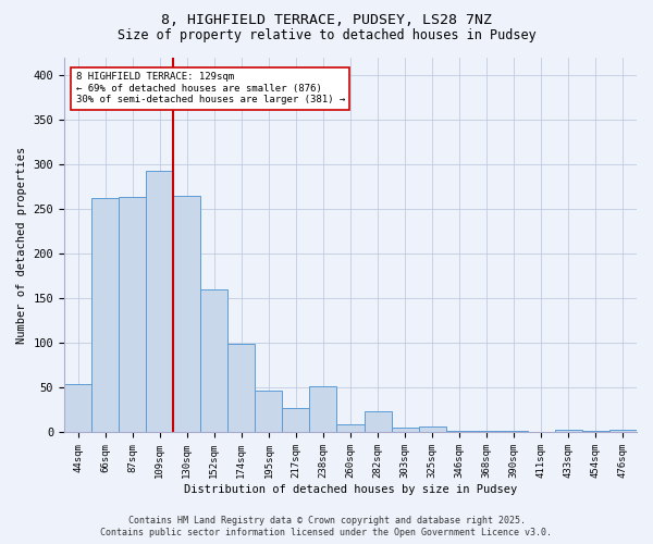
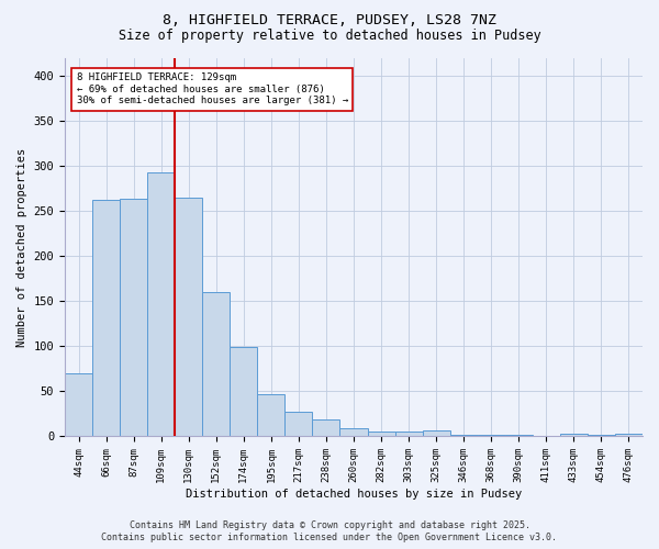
44sqm: 54 -> 70
238sqm: 52 -> 19
282sqm: 24 -> 6
